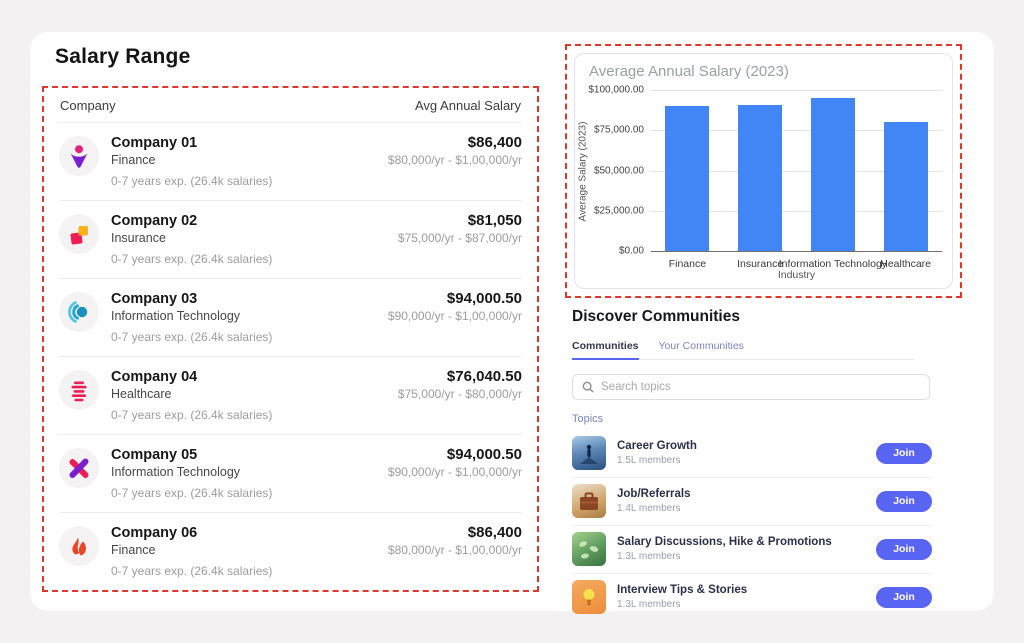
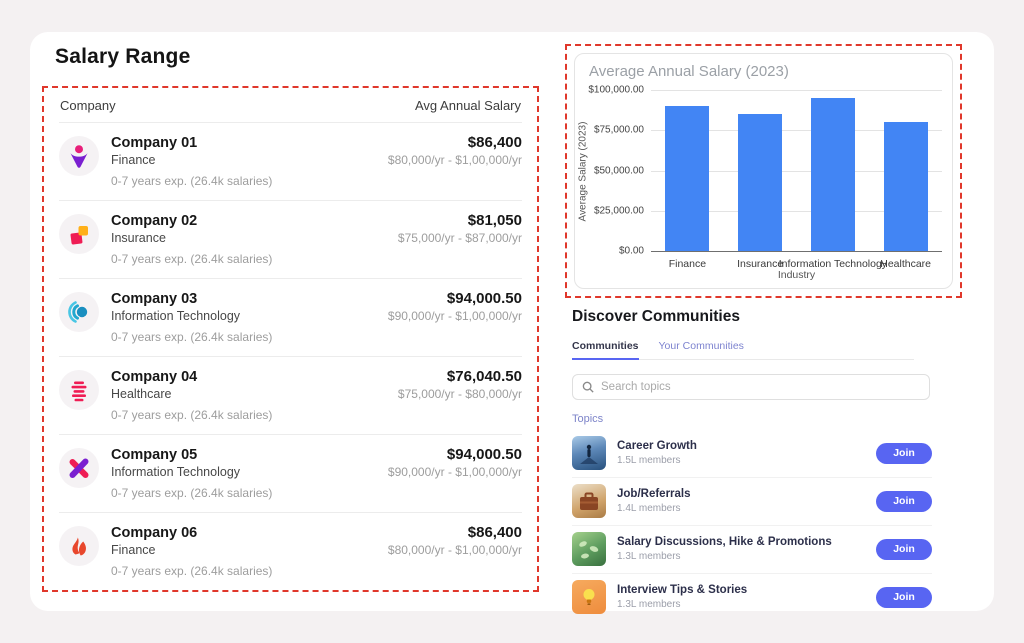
Insurance: $91000 -> $85000
